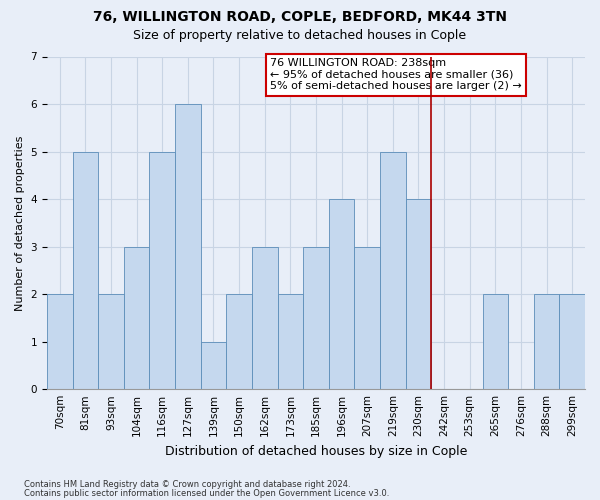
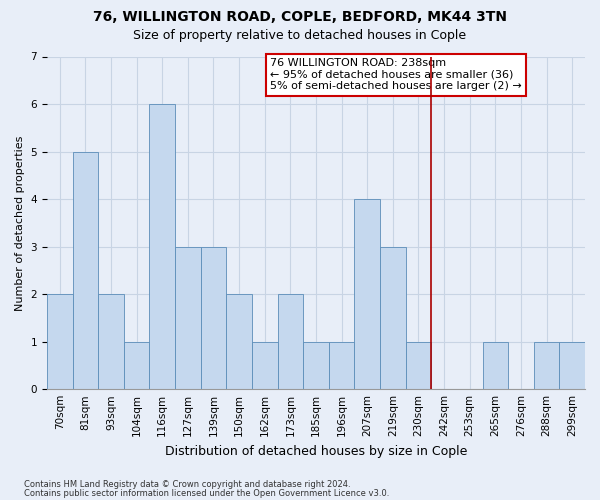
104sqm: 3 -> 1
116sqm: 5 -> 6
127sqm: 6 -> 3
139sqm: 1 -> 3
162sqm: 3 -> 1
185sqm: 3 -> 1
196sqm: 4 -> 1
207sqm: 3 -> 4
219sqm: 5 -> 3
230sqm: 4 -> 1
265sqm: 2 -> 1
288sqm: 2 -> 1
299sqm: 2 -> 1
